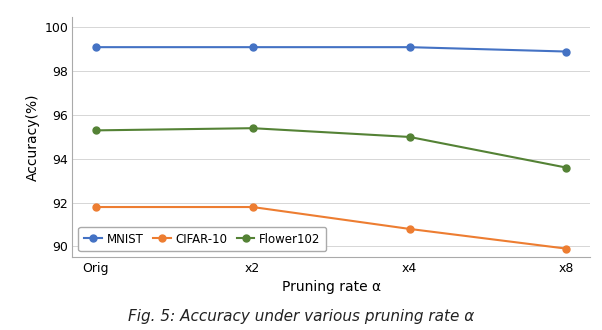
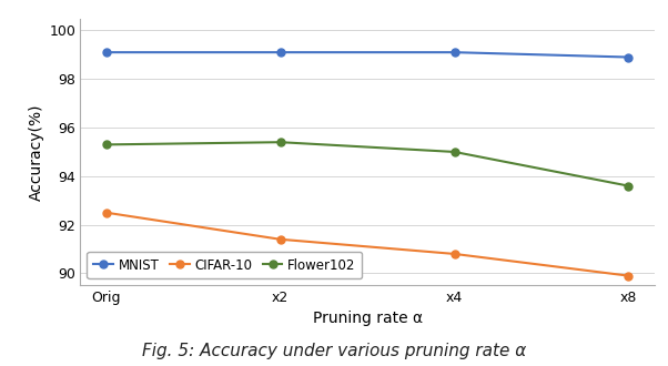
CIFAR-10/Orig: 91.8 -> 92.5
CIFAR-10/x2: 91.8 -> 91.4
